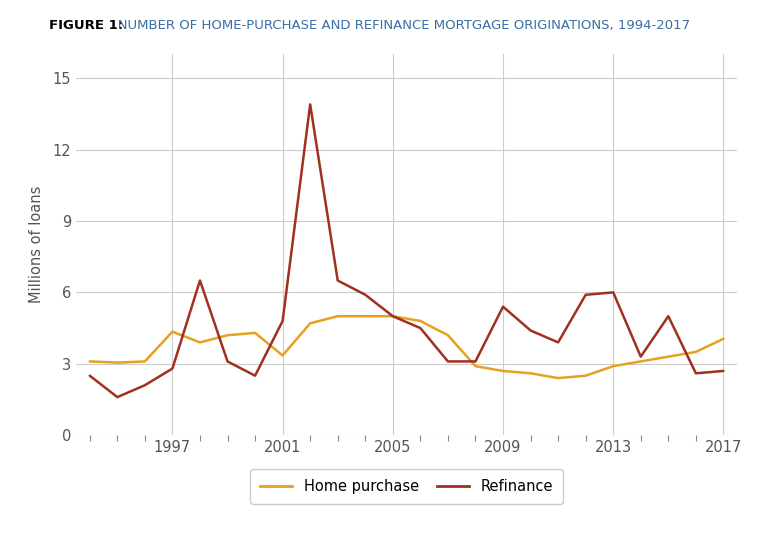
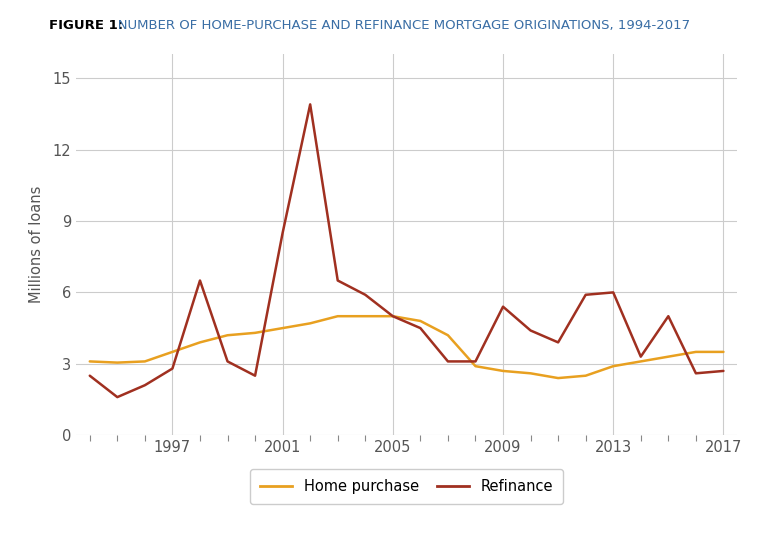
Home purchase/1997: 4.35 -> 3.50
Home purchase/2001: 3.35 -> 4.50
Refinance/2001: 4.8 -> 8.5
Home purchase/2017: 4.05 -> 3.50
